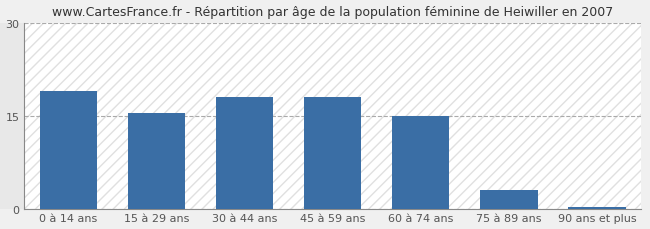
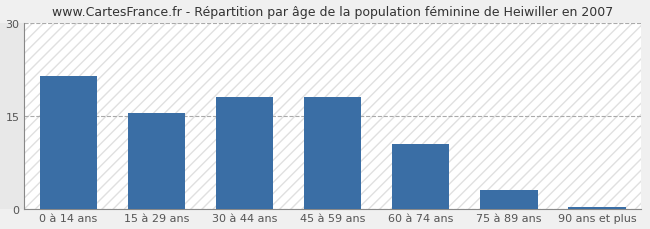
0 à 14 ans: 19.0 -> 21.4
60 à 74 ans: 15.0 -> 10.4
